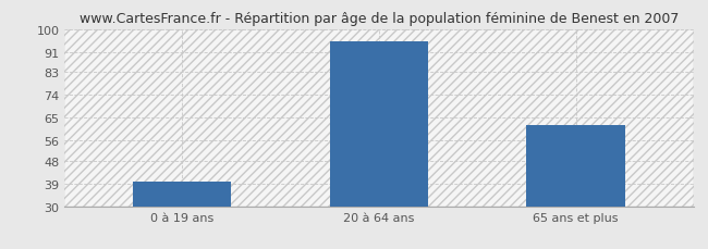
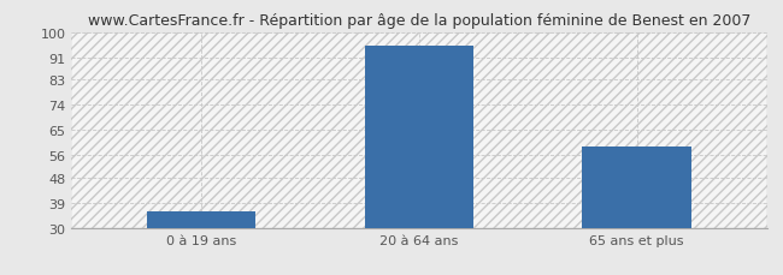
0 à 19 ans: 40 -> 36
65 ans et plus: 62 -> 59
